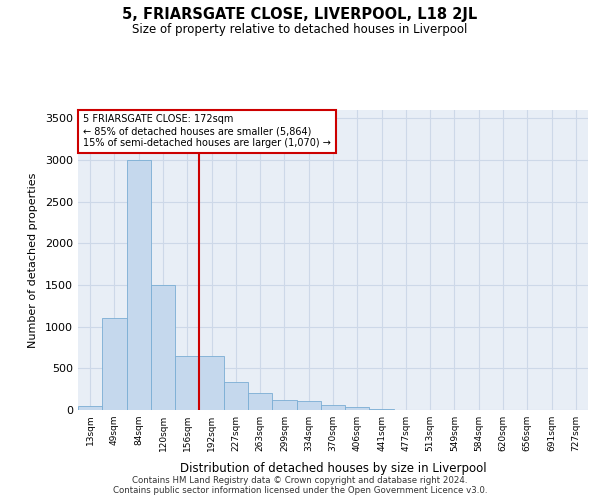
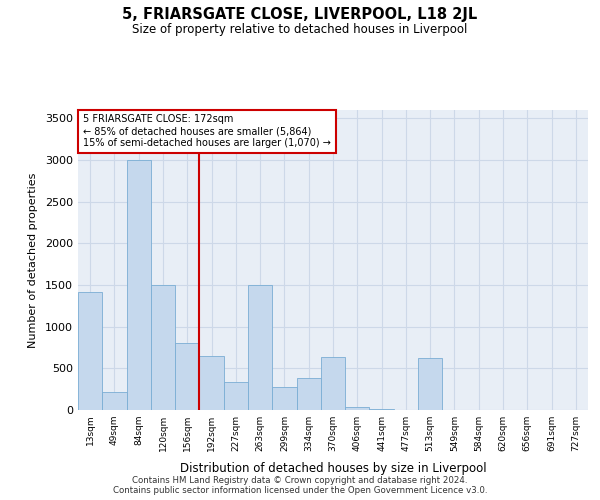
13sqm: 50 -> 1420
49sqm: 1100 -> 220
156sqm: 650 -> 800
263sqm: 200 -> 1500
299sqm: 120 -> 280
334sqm: 110 -> 380
370sqm: 60 -> 640
513sqm: 0 -> 620
